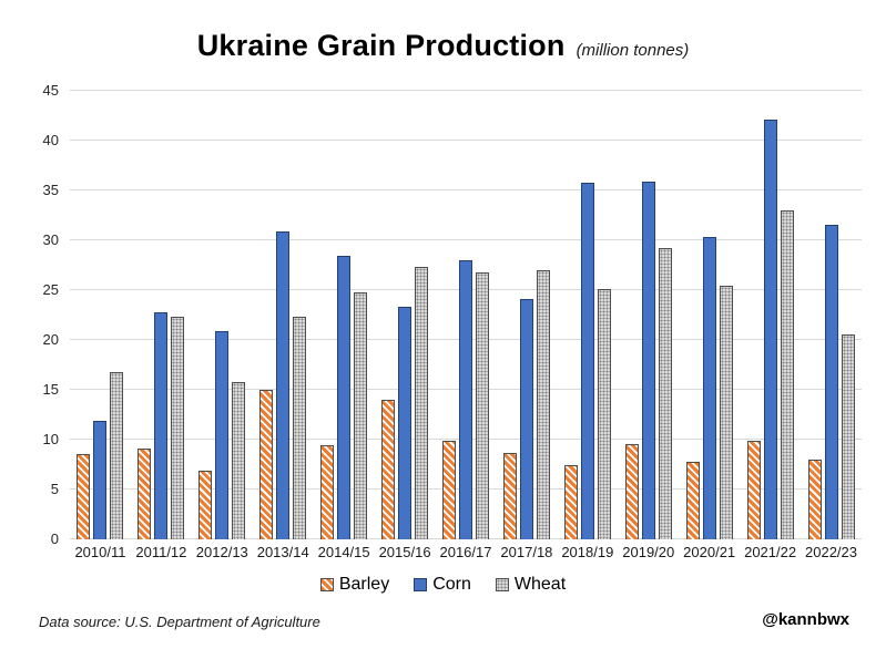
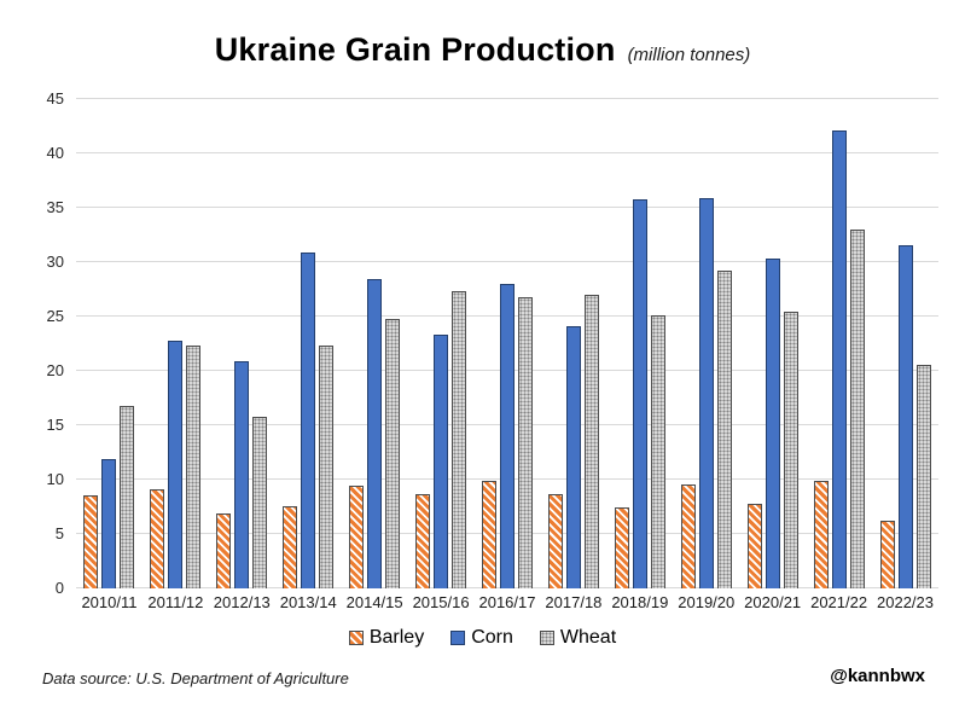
Barley/2013/14: 15 -> 8
Barley/2015/16: 14 -> 9
Barley/2022/23: 8 -> 6
